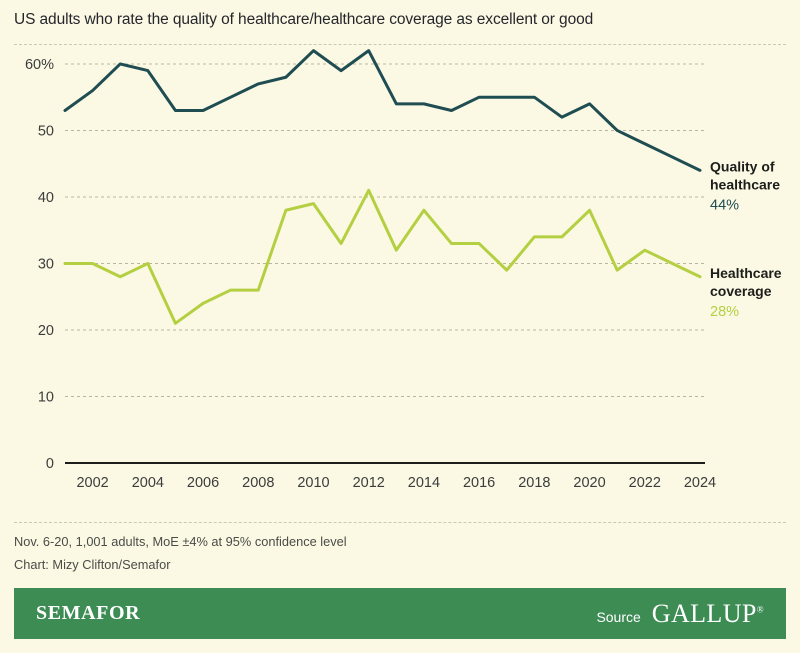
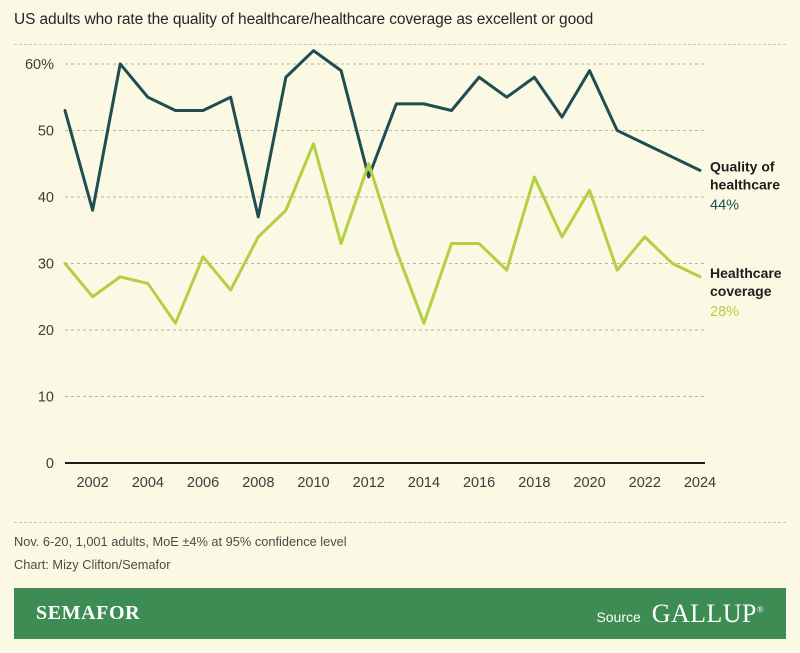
Quality of healthcare/2002: 56% -> 38%
Healthcare coverage/2002: 30% -> 25%
Quality of healthcare/2004: 59% -> 55%
Healthcare coverage/2004: 30% -> 27%
Healthcare coverage/2006: 24% -> 31%
Quality of healthcare/2008: 57% -> 37%
Healthcare coverage/2008: 26% -> 34%
Healthcare coverage/2010: 39% -> 48%
Quality of healthcare/2012: 62% -> 43%
Healthcare coverage/2012: 41% -> 45%
Healthcare coverage/2014: 38% -> 21%
Quality of healthcare/2016: 55% -> 58%
Quality of healthcare/2018: 55% -> 58%
Healthcare coverage/2018: 34% -> 43%
Quality of healthcare/2020: 54% -> 59%
Healthcare coverage/2020: 38% -> 41%
Healthcare coverage/2022: 32% -> 34%
